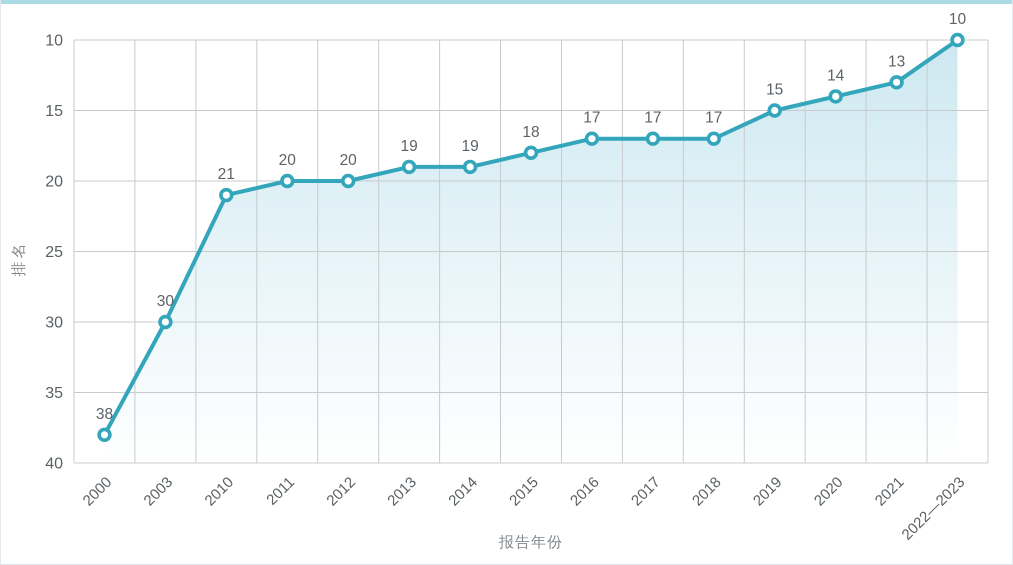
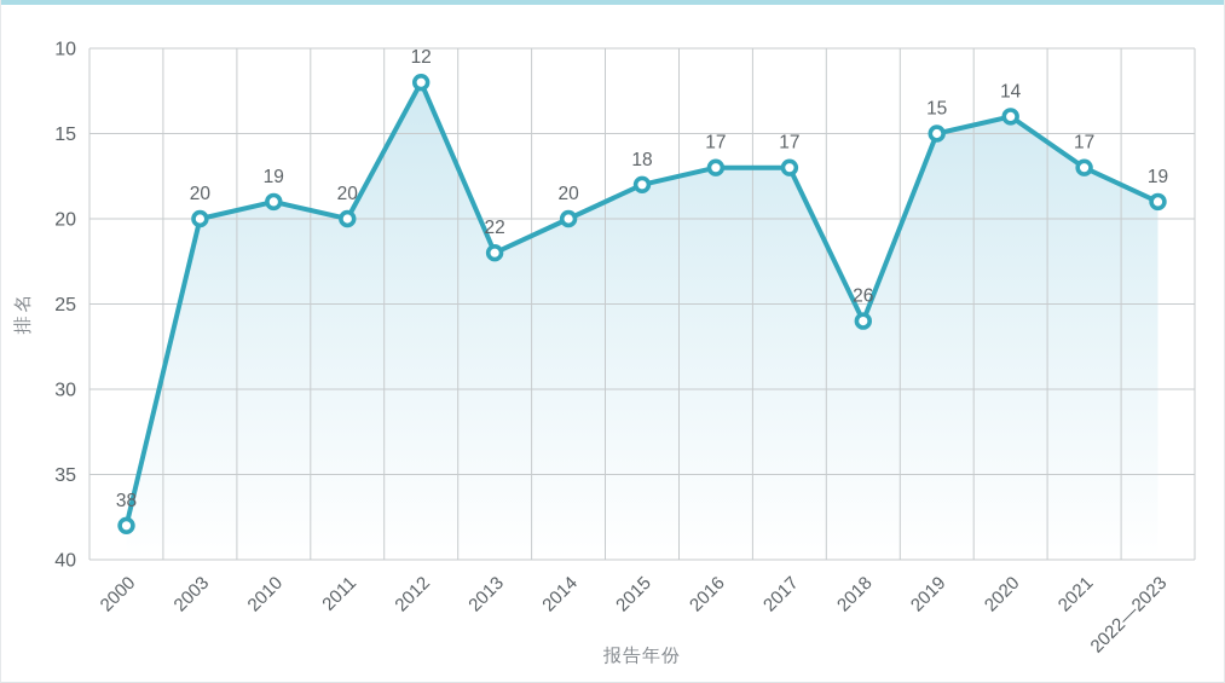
2003: 30 -> 20
2010: 21 -> 19
2012: 20 -> 12
2013: 19 -> 22
2014: 19 -> 20
2018: 17 -> 26
2021: 13 -> 17
2022—2023: 10 -> 19
